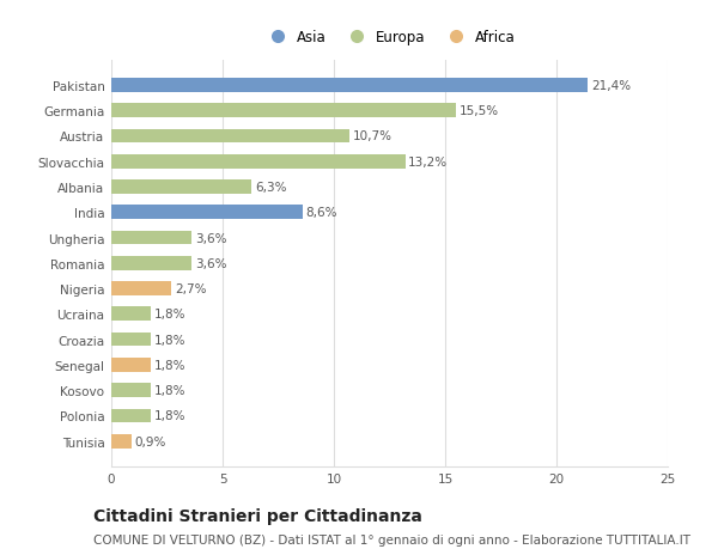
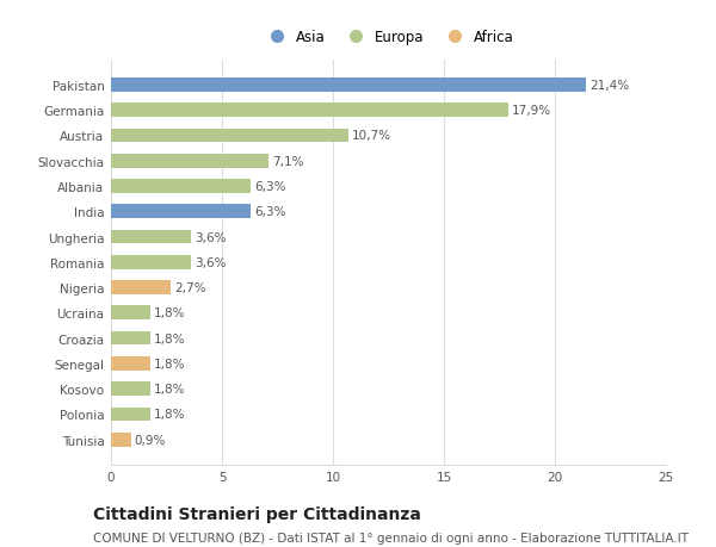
Germania: 15,5% -> 17,9%
Slovacchia: 13,2% -> 7,1%
India: 8,6% -> 6,3%
